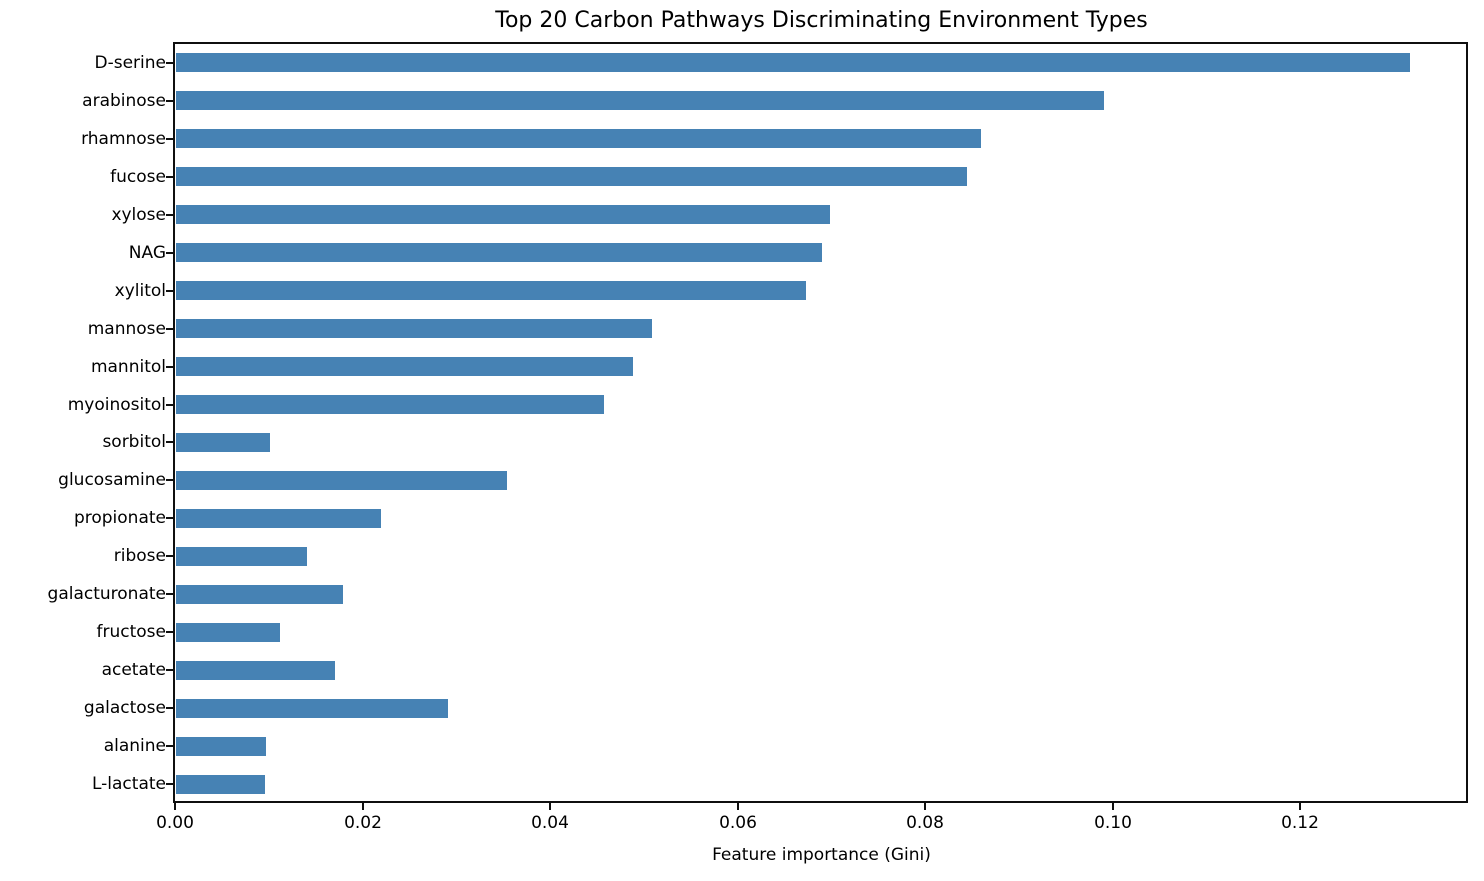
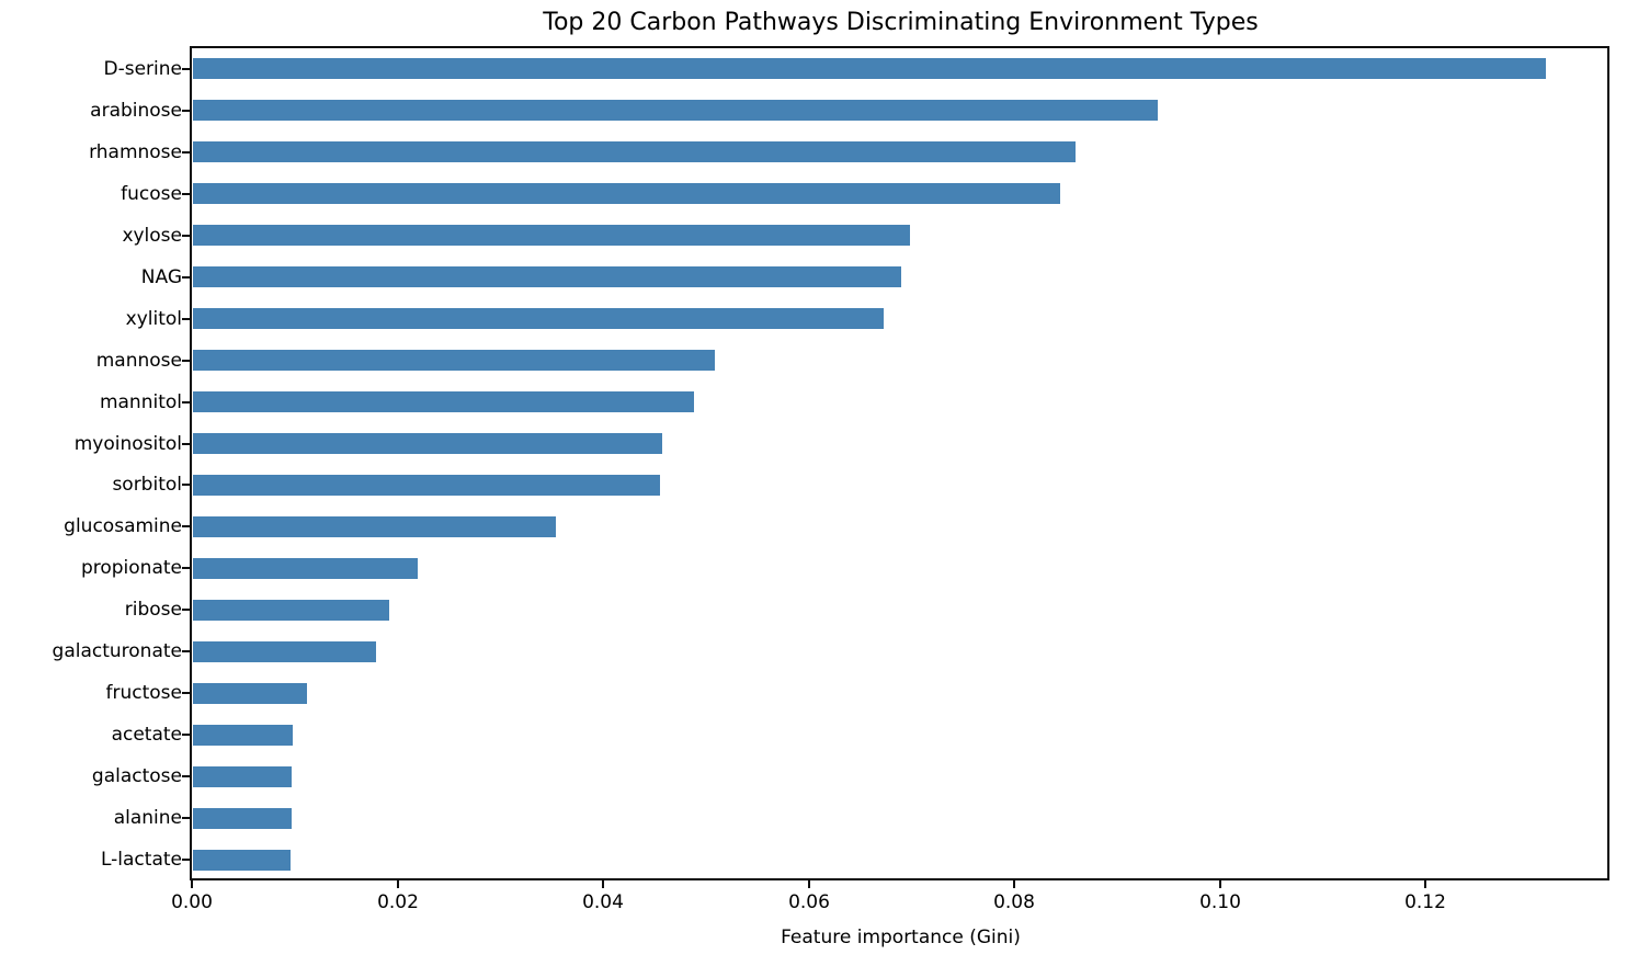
arabinose: 0.099 -> 0.094
sorbitol: 0.010 -> 0.045
ribose: 0.014 -> 0.019
acetate: 0.017 -> 0.010
galactose: 0.029 -> 0.010
